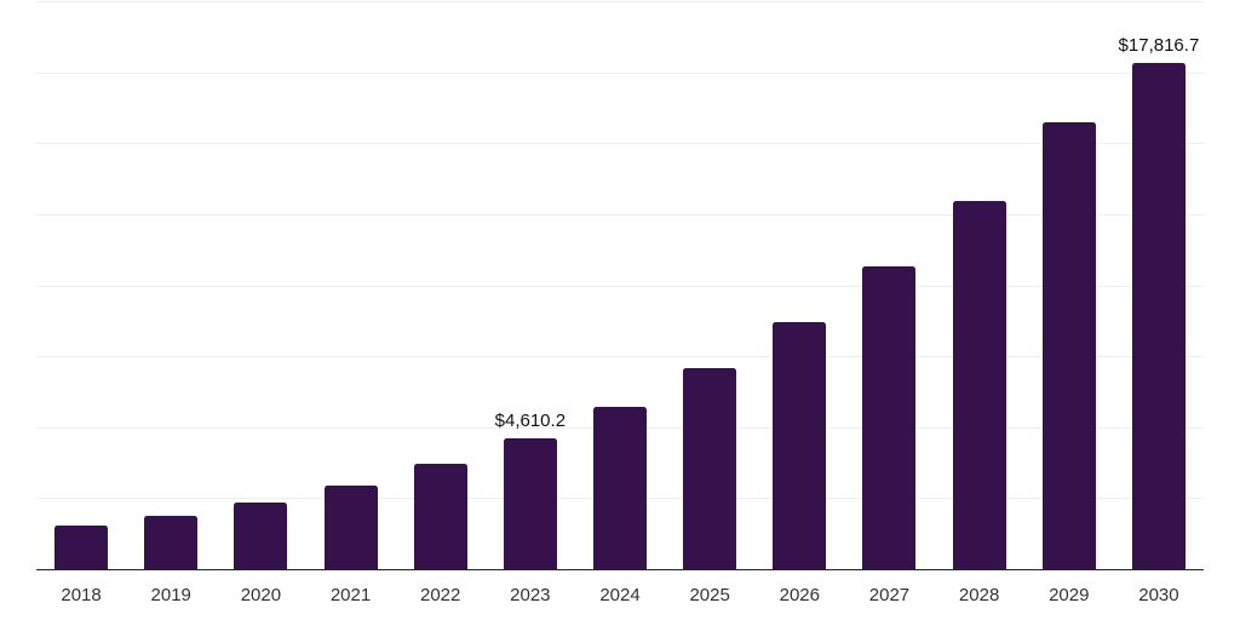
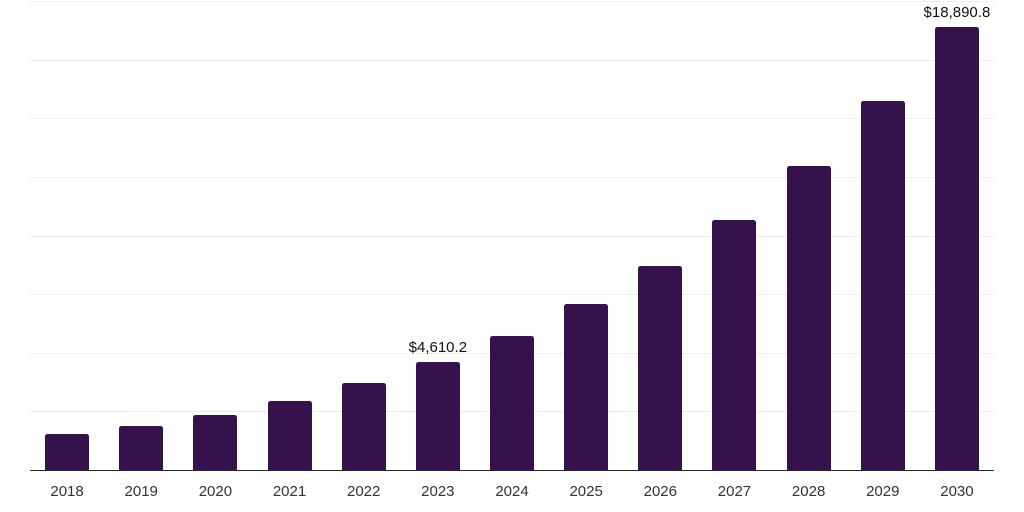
2030: $17,816.7 -> $18,890.8
